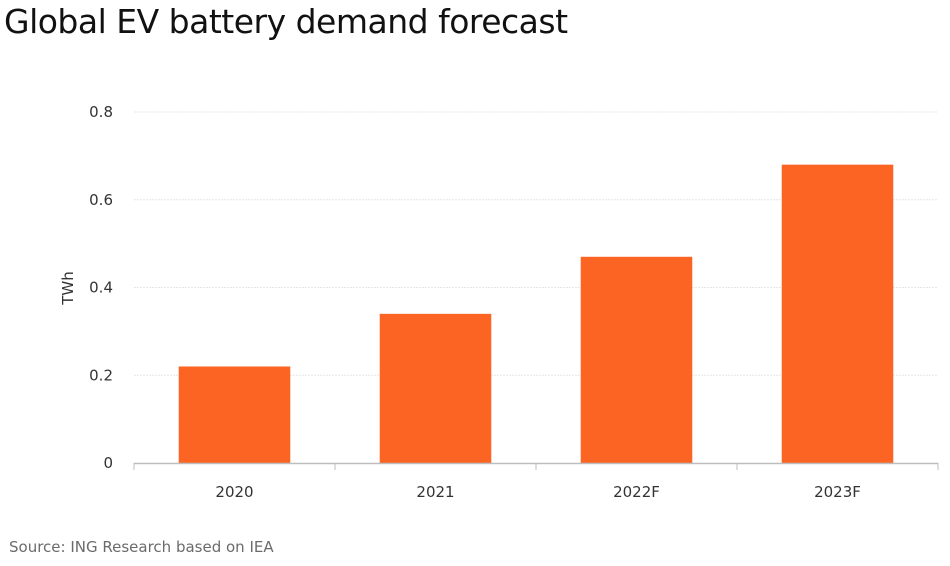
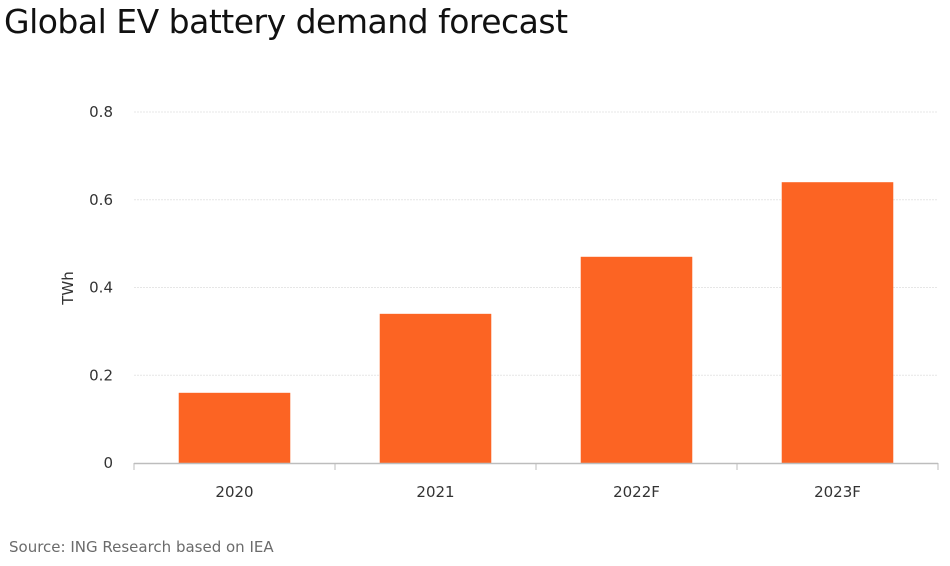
2020: 0.22 -> 0.16
2023F: 0.68 -> 0.64
